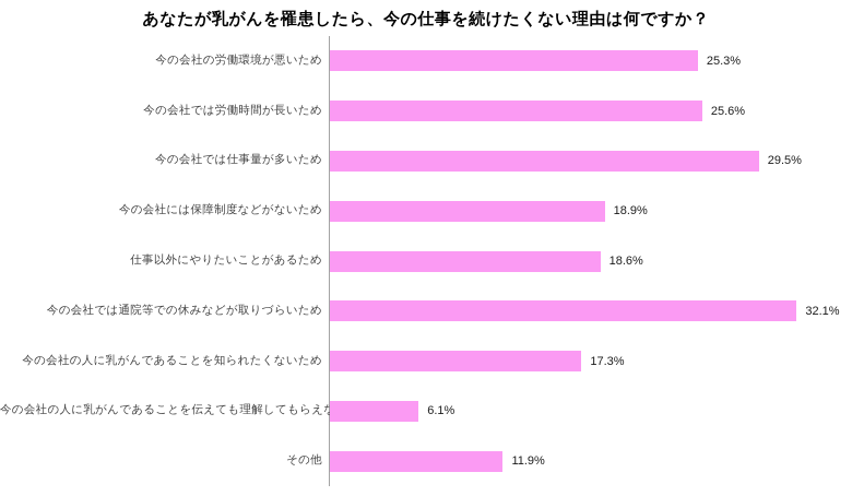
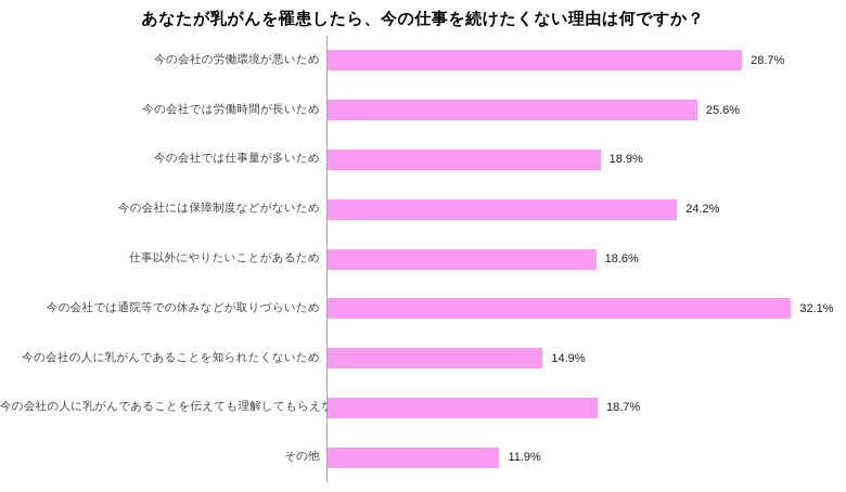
今の会社の労働環境が悪いため: 25.3% -> 28.7%
今の会社では仕事量が多いため: 29.5% -> 18.9%
今の会社には保障制度などがないため: 18.9% -> 24.2%
今の会社の人に乳がんであることを知られたくないため: 17.3% -> 14.9%
今の会社の人に乳がんであることを伝えても理解してもらえないため: 6.1% -> 18.7%
